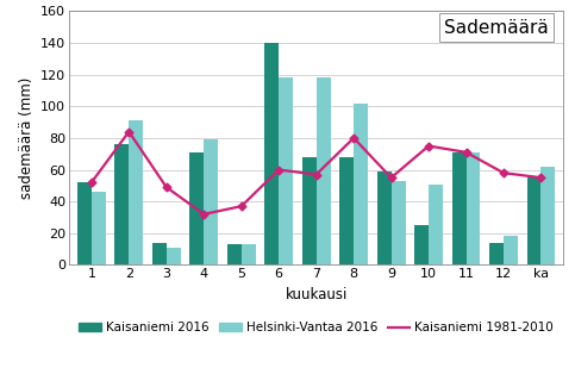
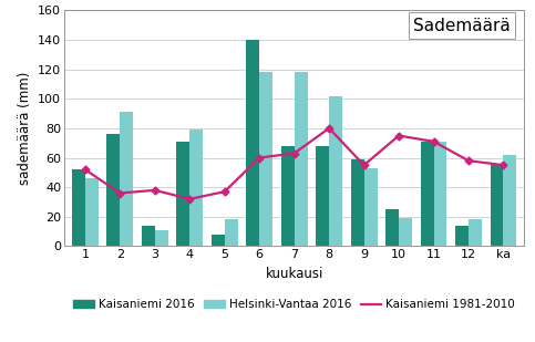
Kaisaniemi 1981-2010/2: 84 -> 36
Kaisaniemi 1981-2010/3: 49 -> 38
Kaisaniemi 2016/5: 13 -> 8
Helsinki-Vantaa 2016/5: 13 -> 18
Kaisaniemi 1981-2010/7: 57 -> 63
Helsinki-Vantaa 2016/10: 51 -> 19
